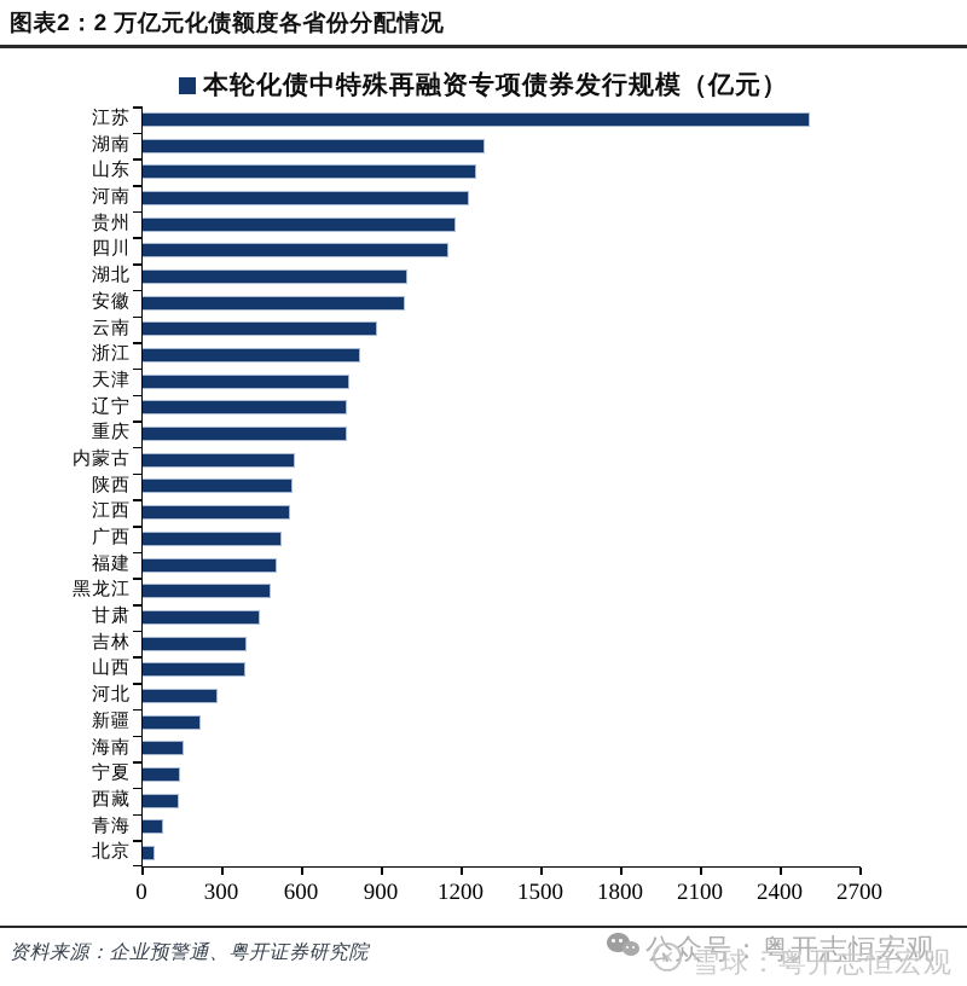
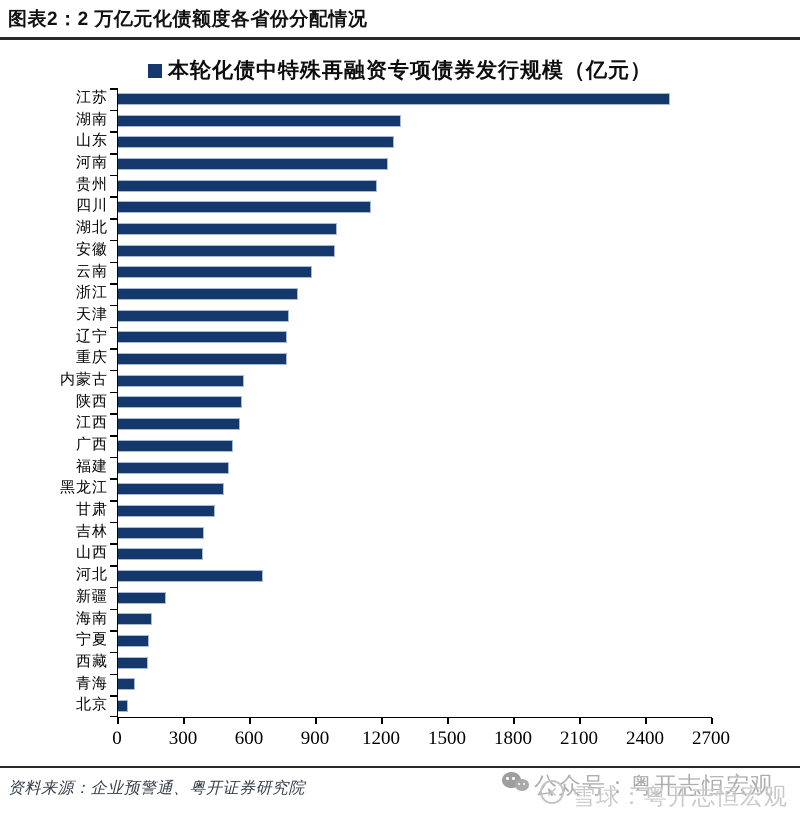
河北: 280 -> 660
